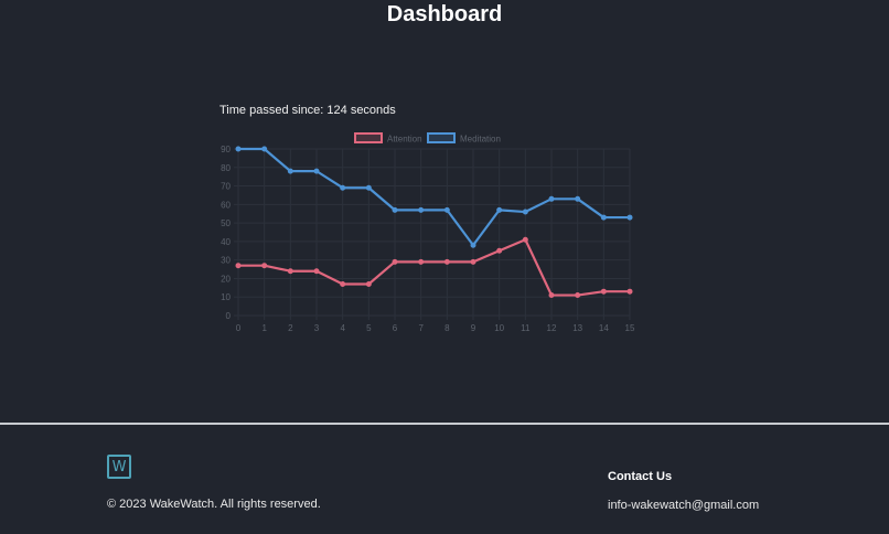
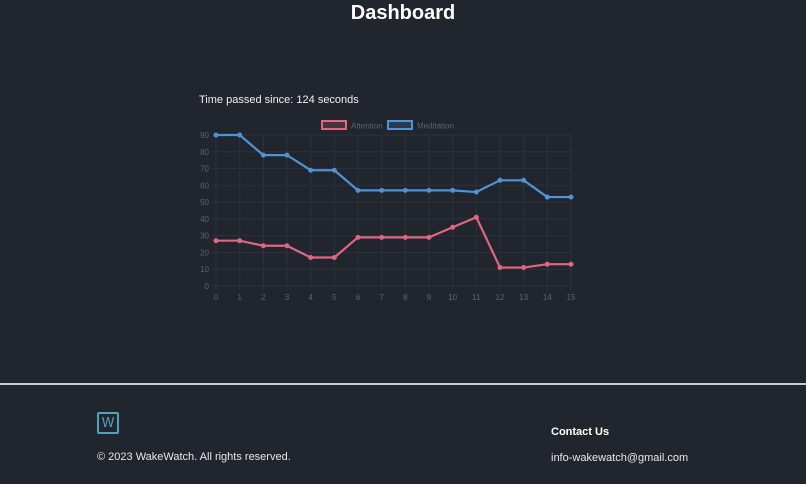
Meditation/9: 38 -> 57
